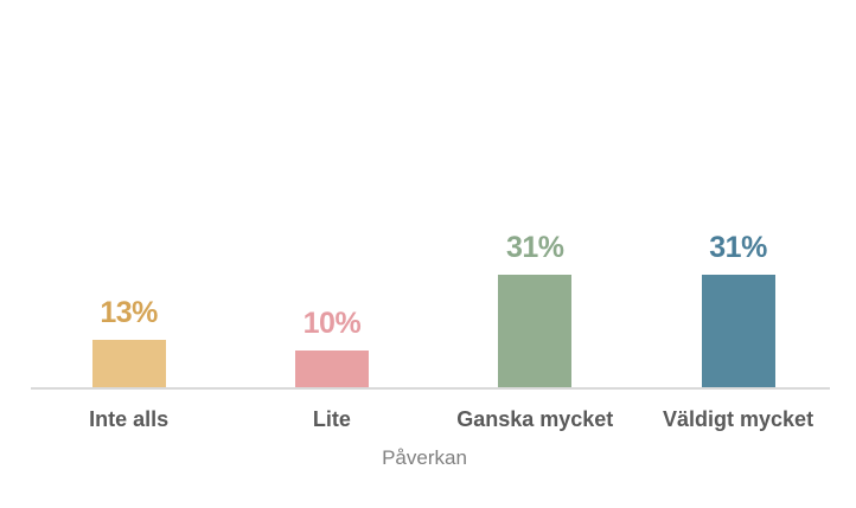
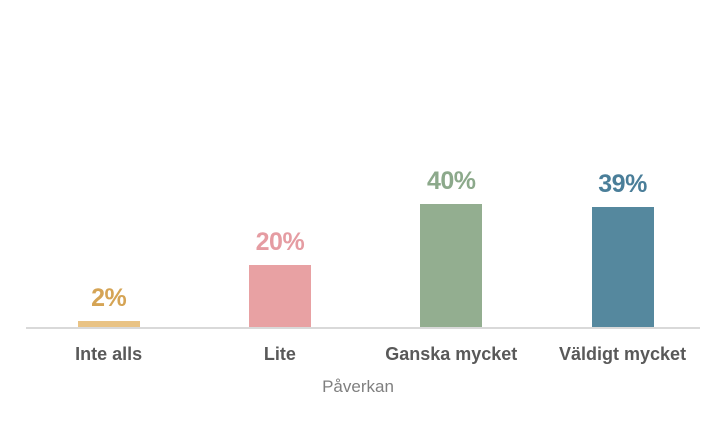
Inte alls: 13% -> 2%
Lite: 10% -> 20%
Ganska mycket: 31% -> 40%
Väldigt mycket: 31% -> 39%
